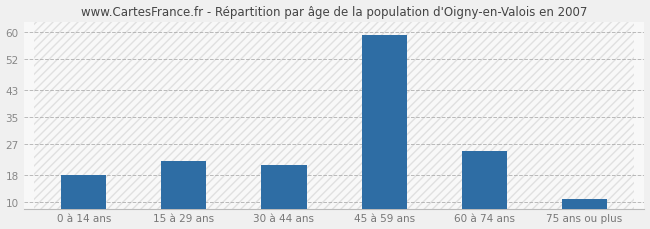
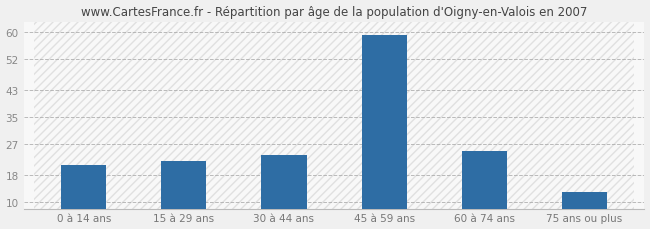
0 à 14 ans: 18 -> 21
30 à 44 ans: 21 -> 24
75 ans ou plus: 11 -> 13
